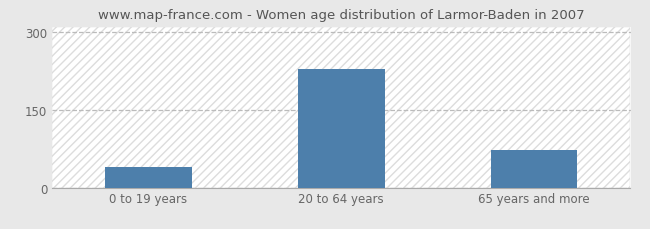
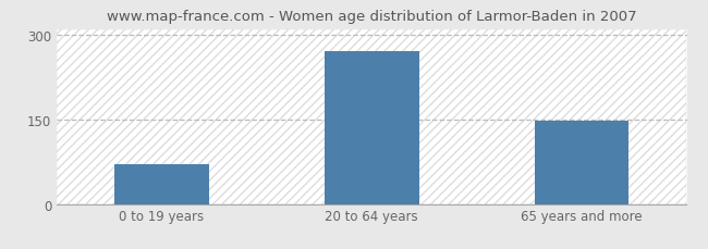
0 to 19 years: 40 -> 70
20 to 64 years: 228 -> 270
65 years and more: 72 -> 147
